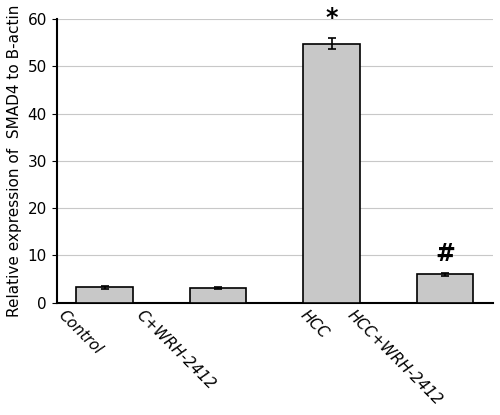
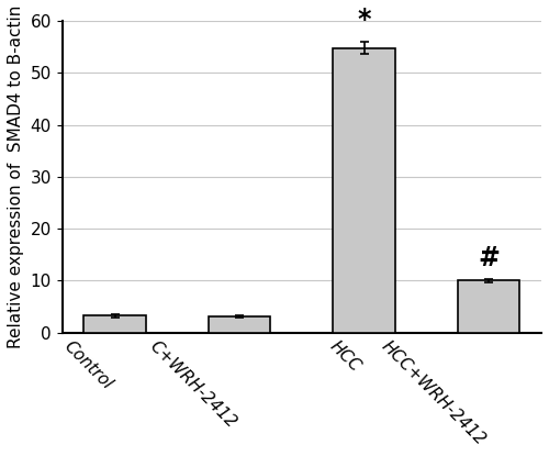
HCC+WRH-2412: 6.0 -> 10.0
